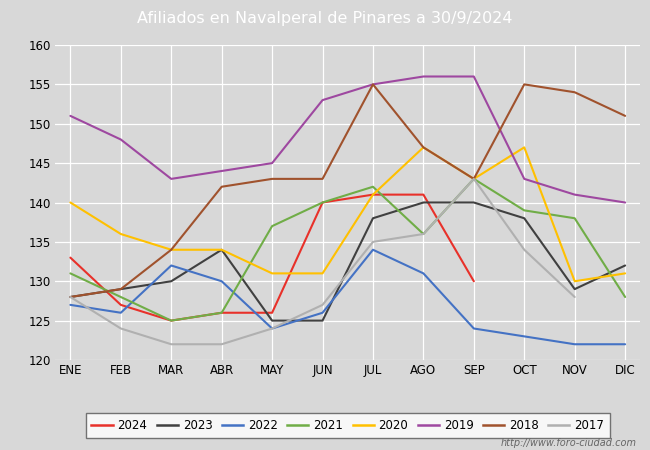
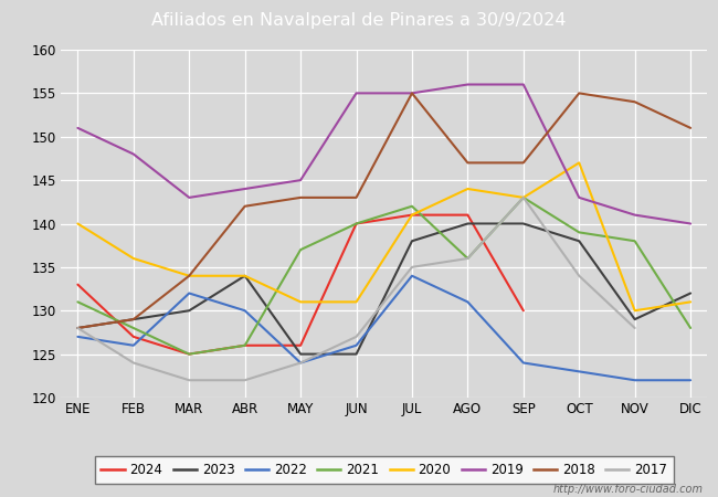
2019/JUN: 153 -> 155
2020/AGO: 147 -> 144
2018/SEP: 143 -> 147
